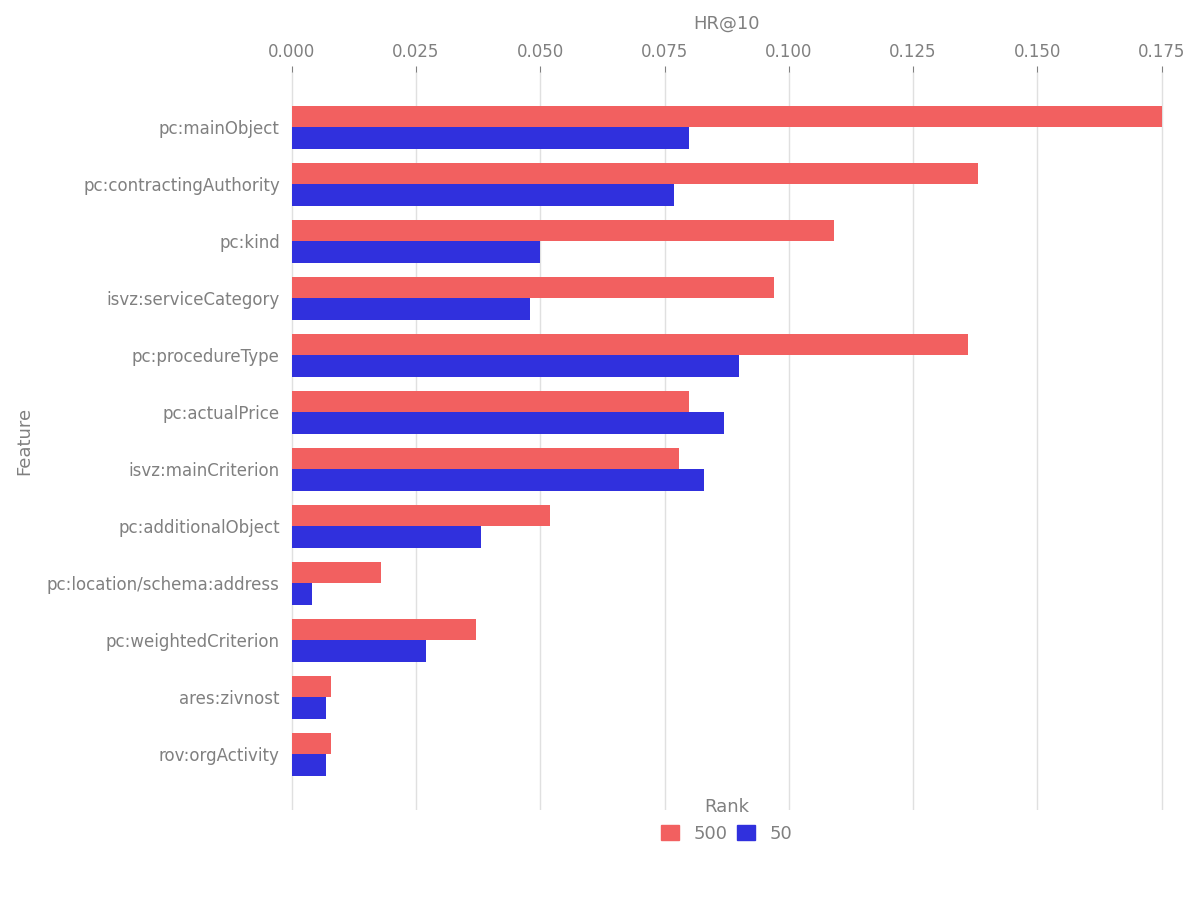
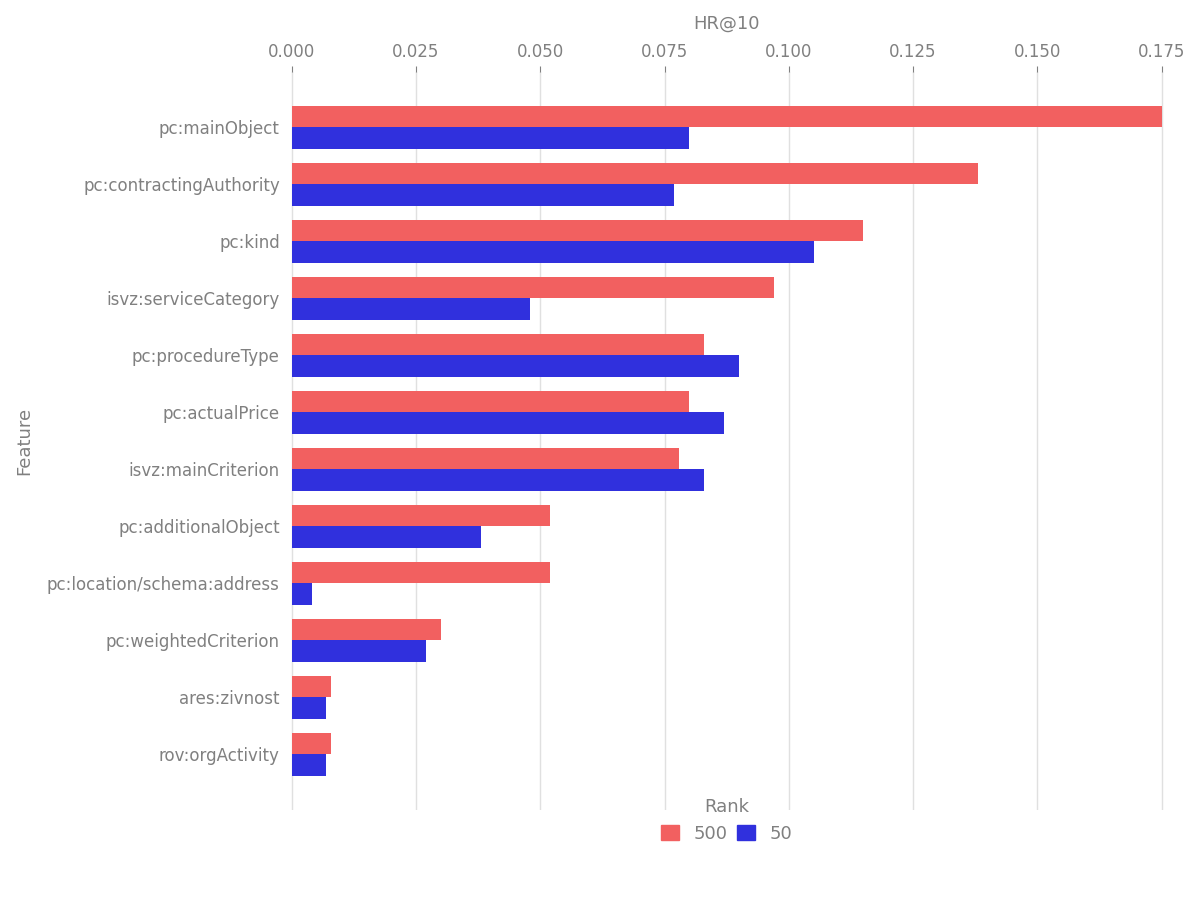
500/pc:kind: 0.109 -> 0.115
50/pc:kind: 0.050 -> 0.105
500/pc:procedureType: 0.136 -> 0.083
500/pc:location/schema:address: 0.018 -> 0.052
500/pc:weightedCriterion: 0.037 -> 0.030
